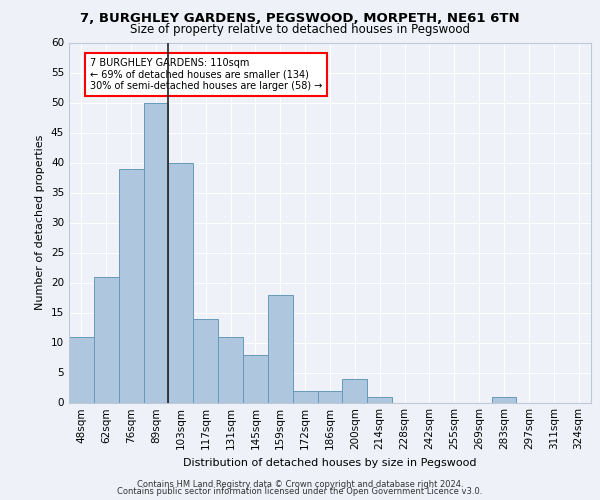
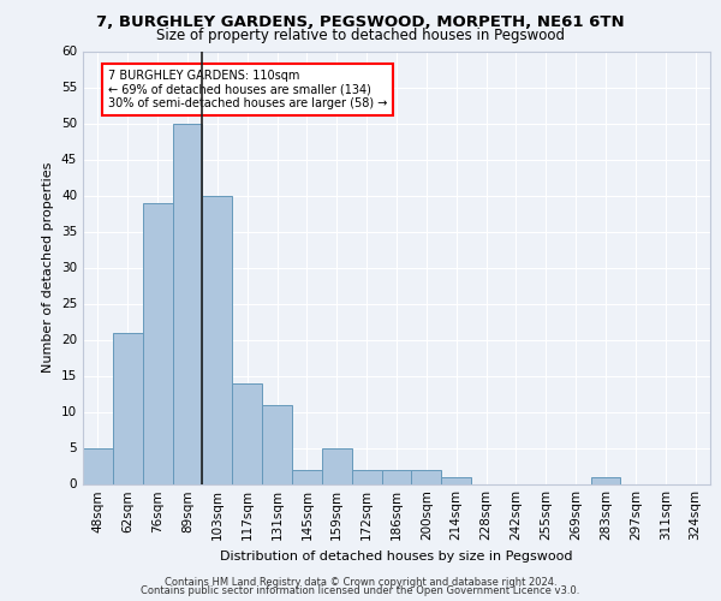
48sqm: 11 -> 5
145sqm: 8 -> 2
159sqm: 18 -> 5
200sqm: 4 -> 2
